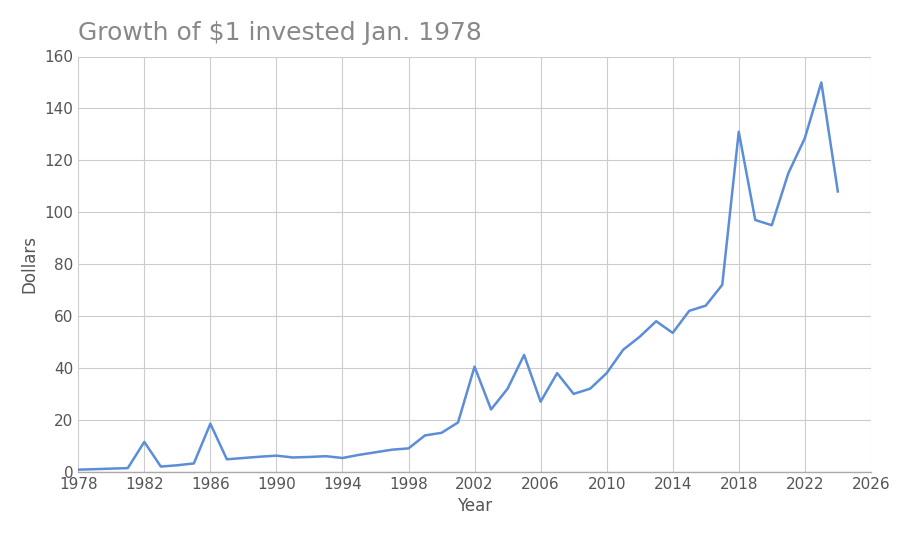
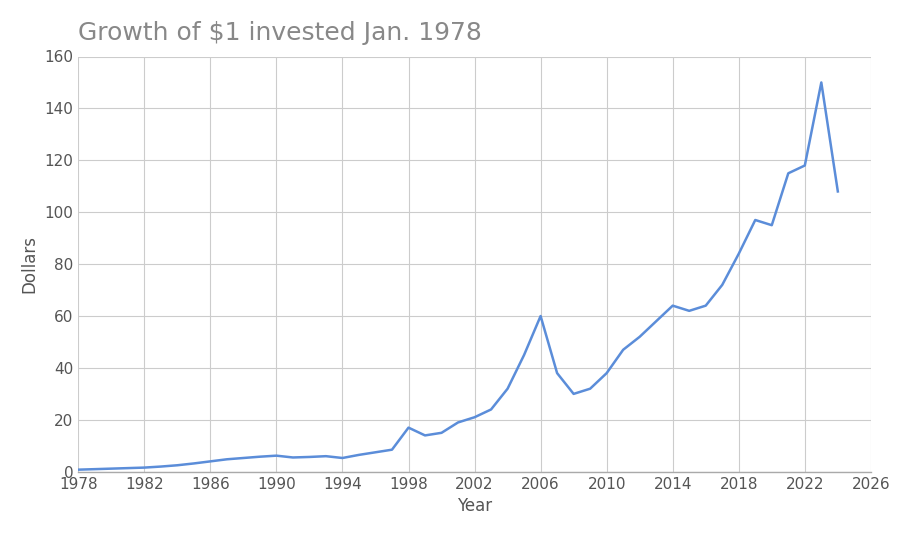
1982: 11.5 -> 1.6
1986: 18.5 -> 4.0
1998: 9.0 -> 17.0
2002: 40.5 -> 21.0
2006: 27.0 -> 60.0
2014: 53.5 -> 64.0
2018: 131.0 -> 84.0
2022: 128.5 -> 118.0
